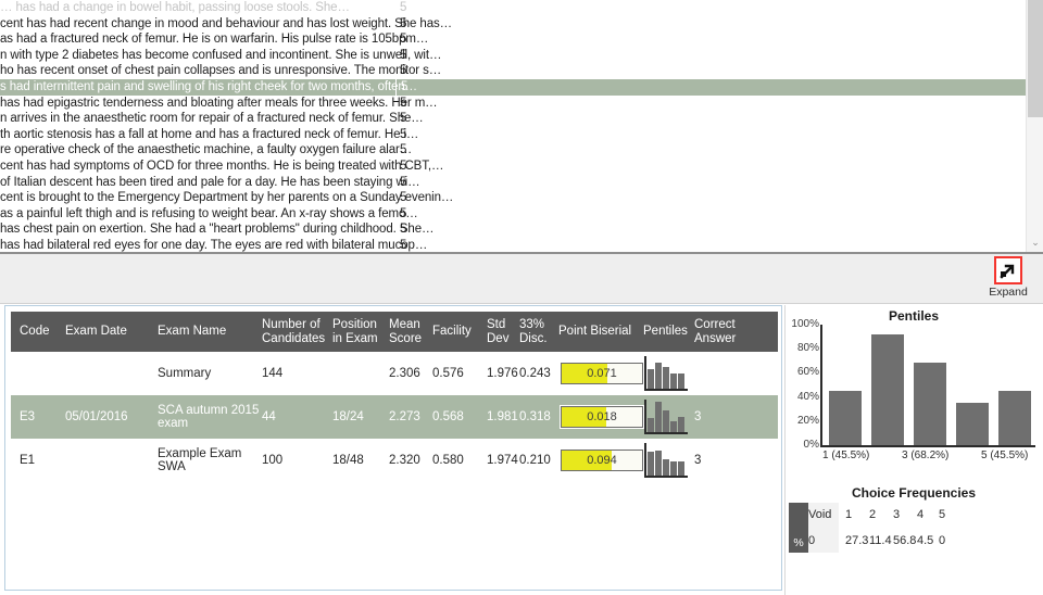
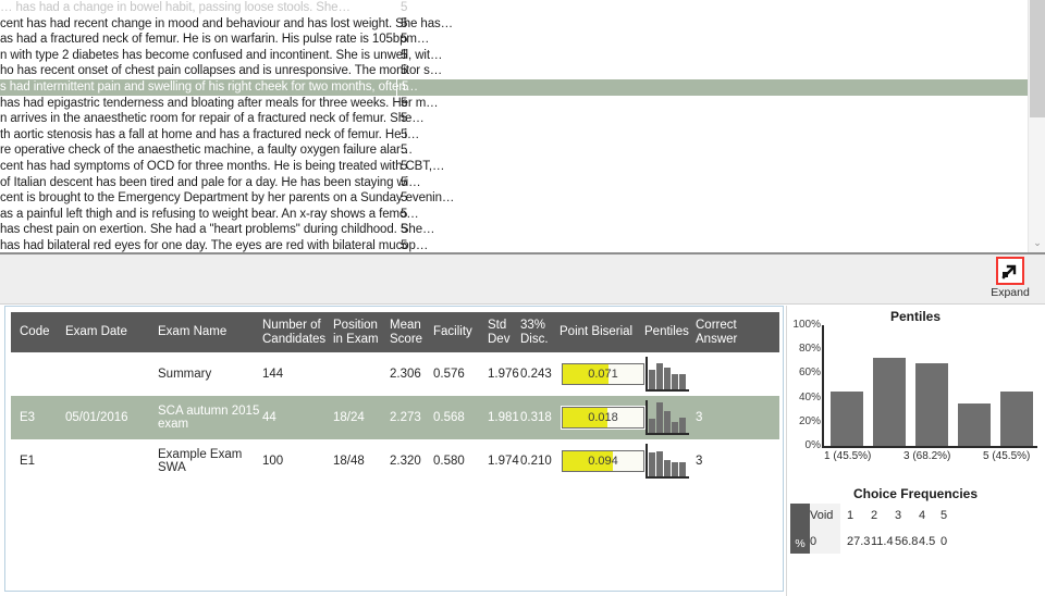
2: 92% -> 73%
